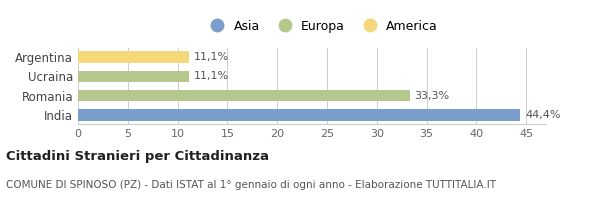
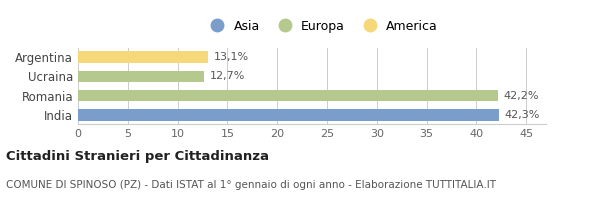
Argentina: 11,1% -> 13,1%
Ucraina: 11,1% -> 12,7%
Romania: 33,3% -> 42,2%
India: 44,4% -> 42,3%
